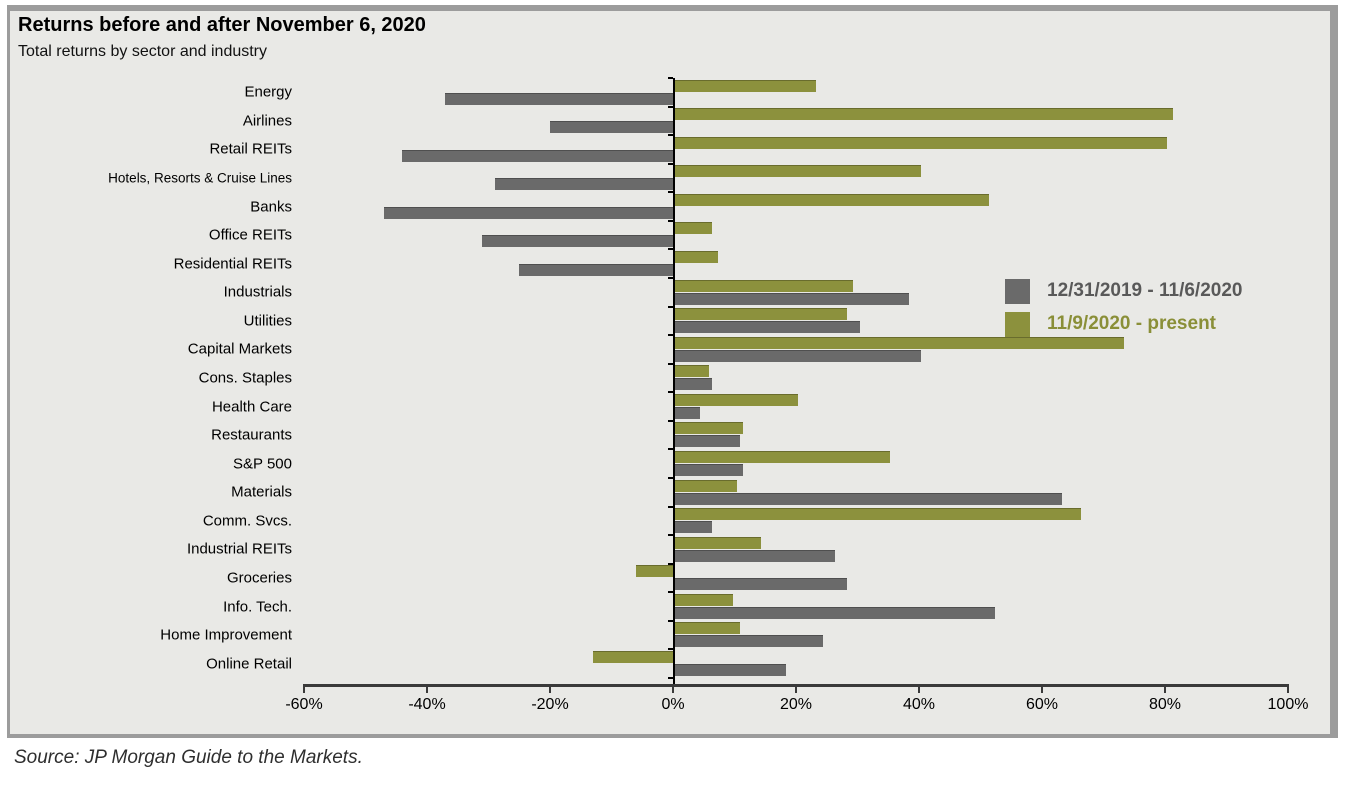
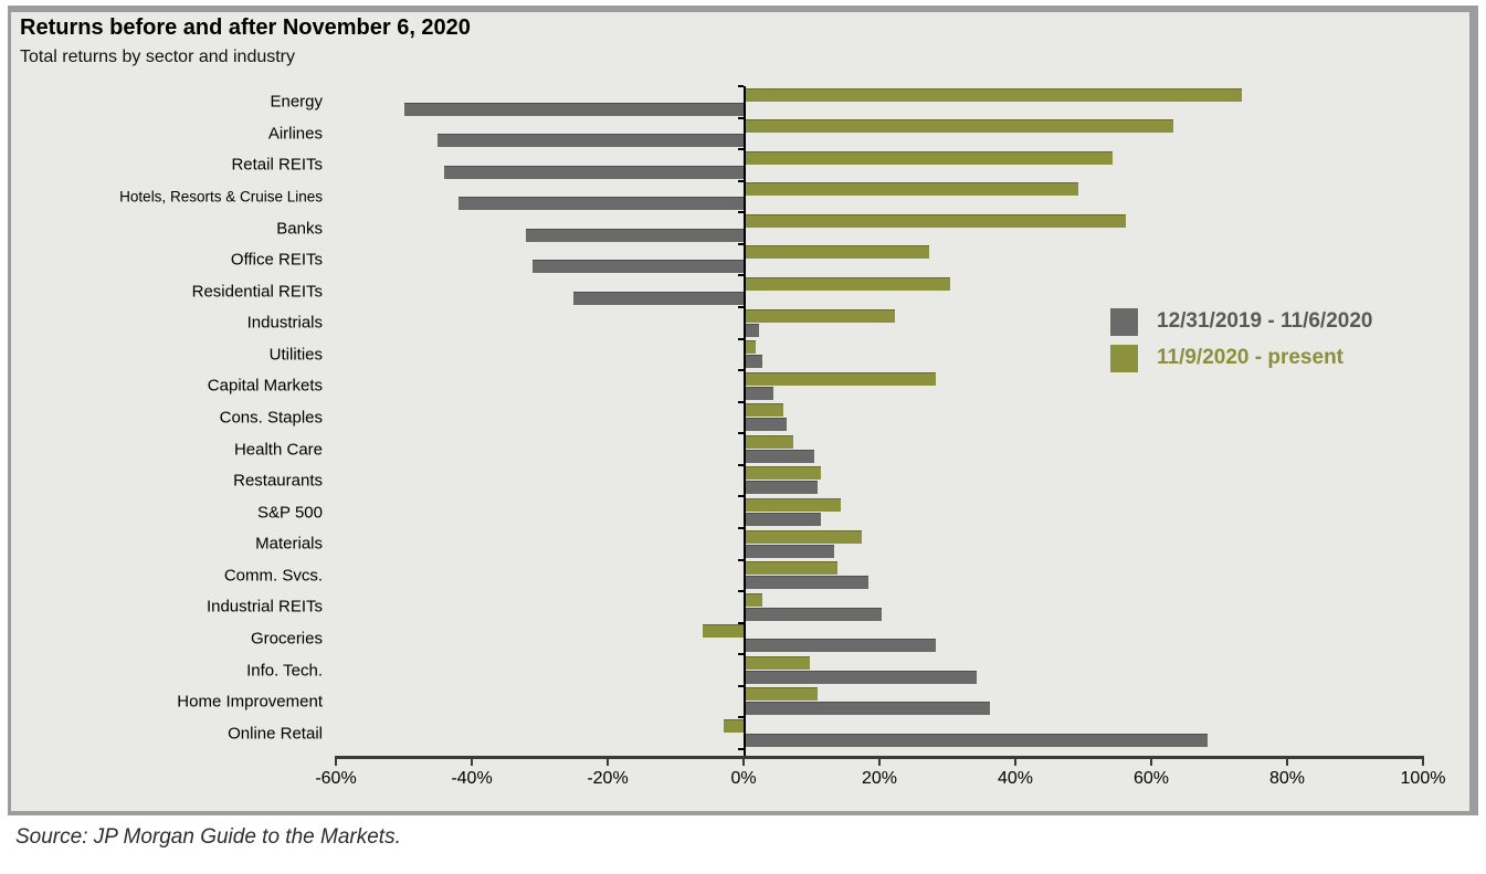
12/31/2019 - 11/6/2020/Energy: -37% -> -50%
11/9/2020 - present/Energy: 23% -> 73%
12/31/2019 - 11/6/2020/Airlines: -20% -> -45%
11/9/2020 - present/Airlines: 81% -> 63%
11/9/2020 - present/Retail REITs: 80% -> 54%
12/31/2019 - 11/6/2020/Hotels, Resorts & Cruise Lines: -29% -> -42%
11/9/2020 - present/Hotels, Resorts & Cruise Lines: 40% -> 49%
12/31/2019 - 11/6/2020/Banks: -47% -> -32%
11/9/2020 - present/Banks: 51% -> 56%
11/9/2020 - present/Office REITs: 6% -> 27%
11/9/2020 - present/Residential REITs: 7% -> 30%
12/31/2019 - 11/6/2020/Industrials: 38% -> 2%
11/9/2020 - present/Industrials: 29% -> 22%
12/31/2019 - 11/6/2020/Utilities: 30% -> 2%
11/9/2020 - present/Utilities: 28% -> 2%
12/31/2019 - 11/6/2020/Capital Markets: 40% -> 4%
11/9/2020 - present/Capital Markets: 73% -> 28%
12/31/2019 - 11/6/2020/Health Care: 4% -> 10%
11/9/2020 - present/Health Care: 20% -> 7%
11/9/2020 - present/S&P 500: 35% -> 14%
12/31/2019 - 11/6/2020/Materials: 63% -> 13%
11/9/2020 - present/Materials: 10% -> 17%
12/31/2019 - 11/6/2020/Comm. Svcs.: 6% -> 18%
11/9/2020 - present/Comm. Svcs.: 66% -> 14%
12/31/2019 - 11/6/2020/Industrial REITs: 26% -> 20%
11/9/2020 - present/Industrial REITs: 14% -> 2%
12/31/2019 - 11/6/2020/Info. Tech.: 52% -> 34%
12/31/2019 - 11/6/2020/Home Improvement: 24% -> 36%
12/31/2019 - 11/6/2020/Online Retail: 18% -> 68%
11/9/2020 - present/Online Retail: -13% -> -3%
